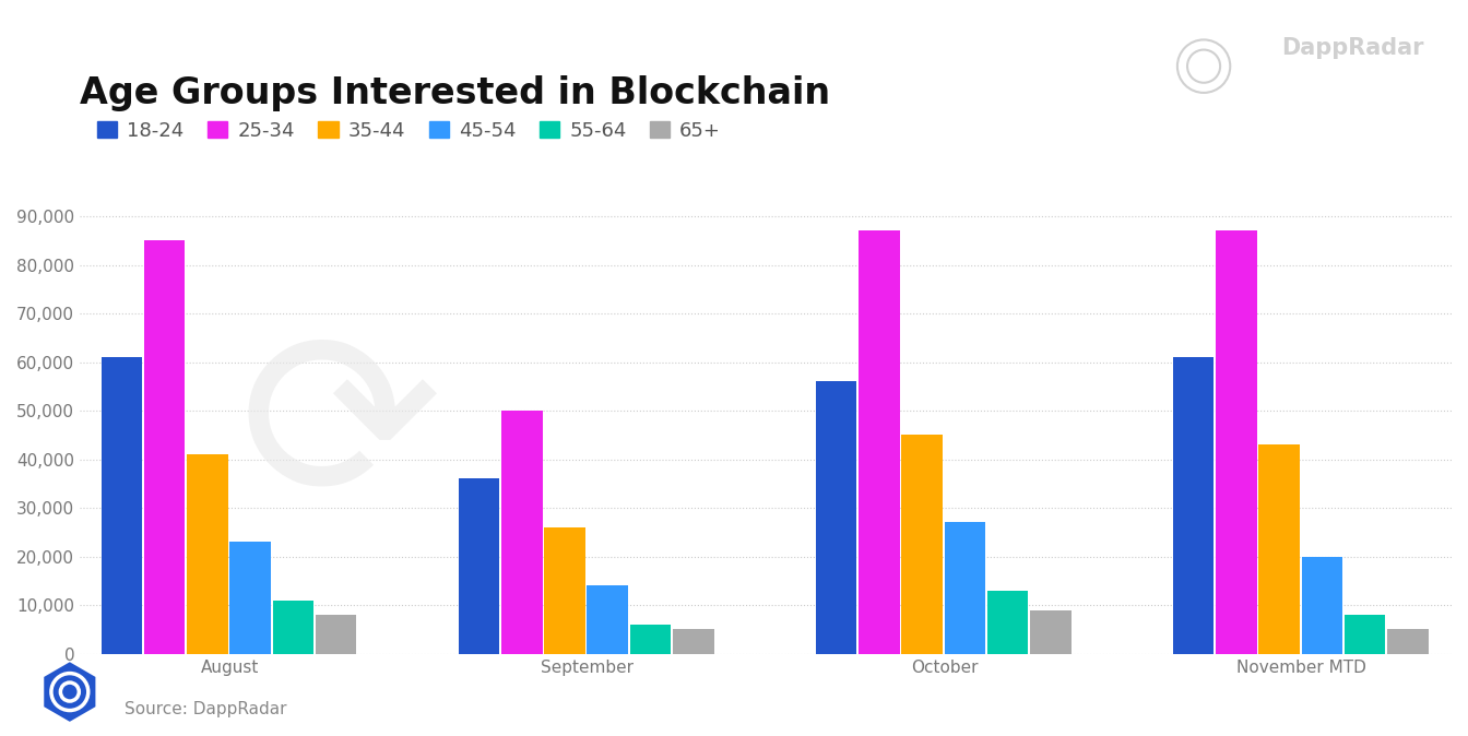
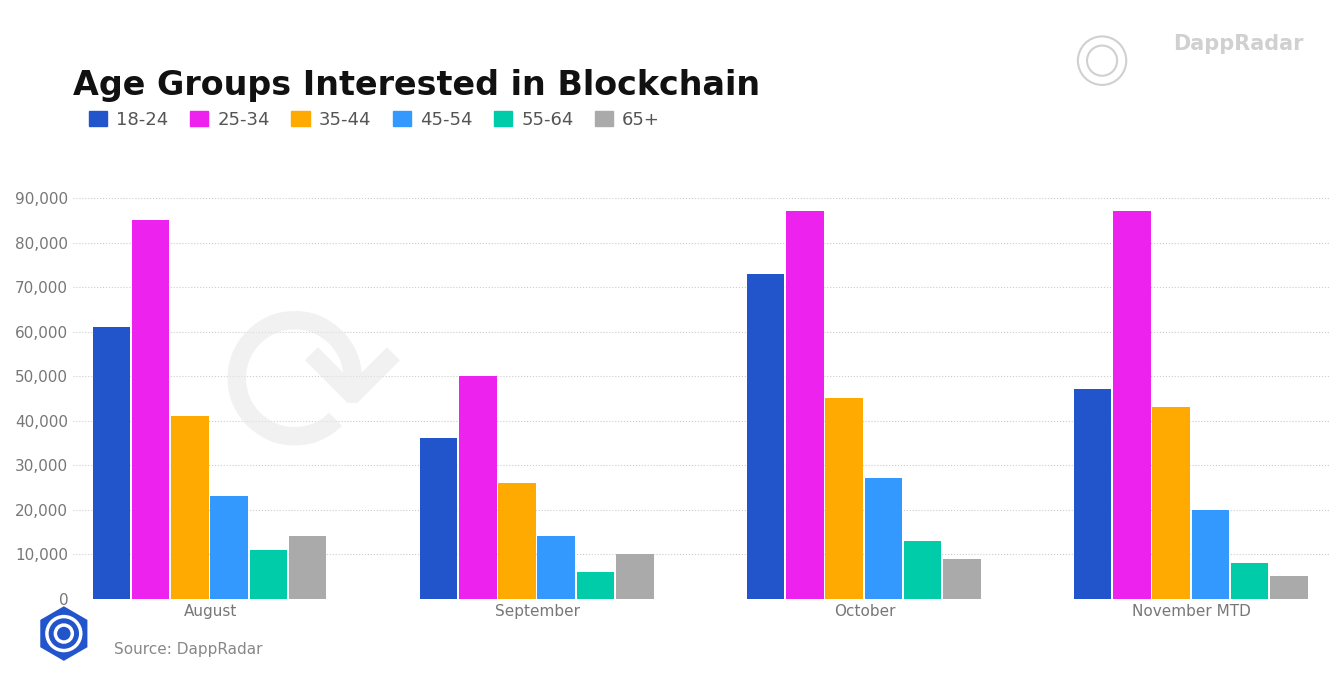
65+/August: 8,000 -> 14,000
65+/September: 5,000 -> 10,000
18-24/October: 56,000 -> 73,000
18-24/November MTD: 61,000 -> 47,000
